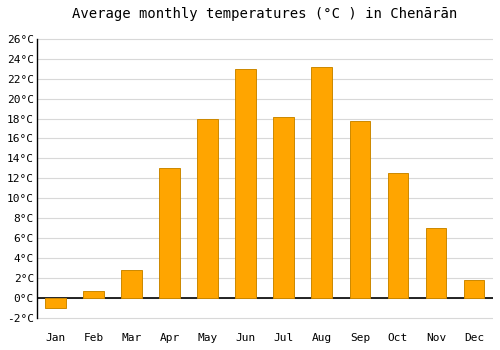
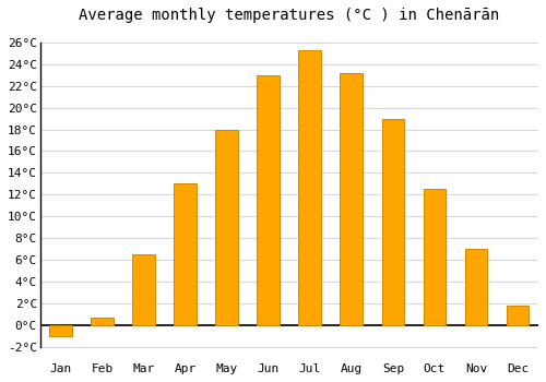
Mar: 2.8°C -> 6.5°C
Jul: 18.2°C -> 25.3°C
Sep: 17.8°C -> 19.0°C
